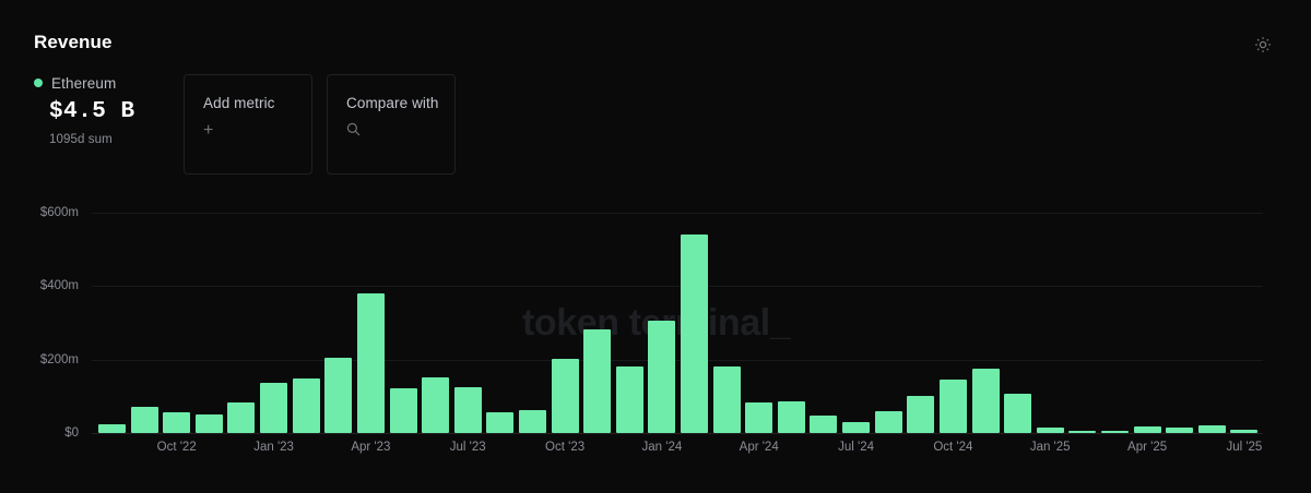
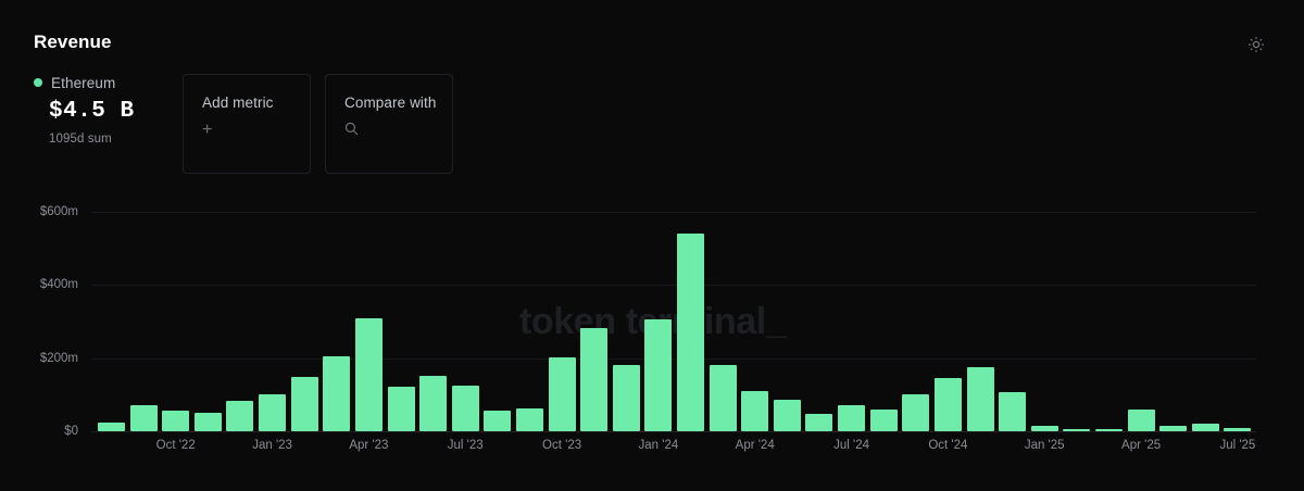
Jan '23: $140m -> $100m
Apr '23: $380m -> $310m
Apr '24: $80m -> $110m
Jul '24: $30m -> $70m
Apr '25: $20m -> $60m
